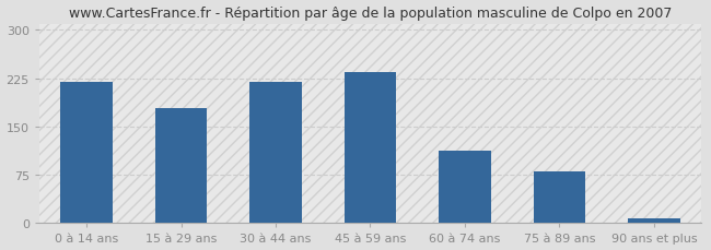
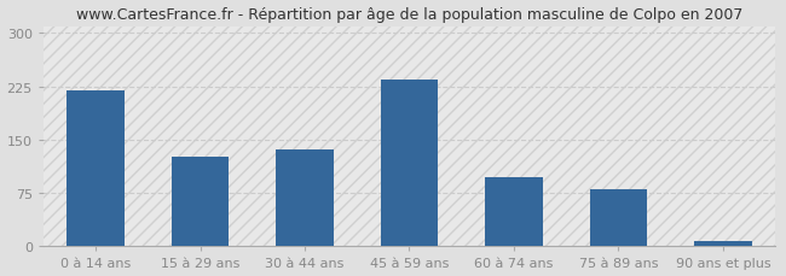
15 à 29 ans: 178 -> 126
30 à 44 ans: 220 -> 136
60 à 74 ans: 113 -> 98
